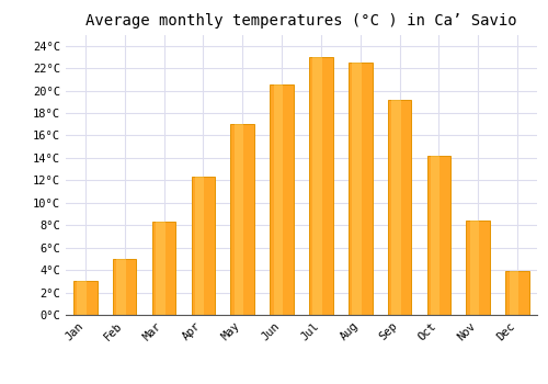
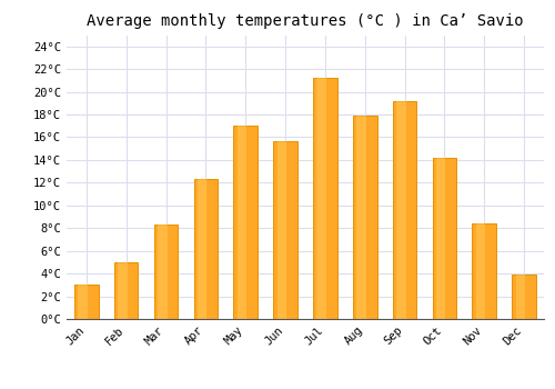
Jun: 20.5°C -> 15.7°C
Jul: 23.0°C -> 21.2°C
Aug: 22.5°C -> 17.9°C
